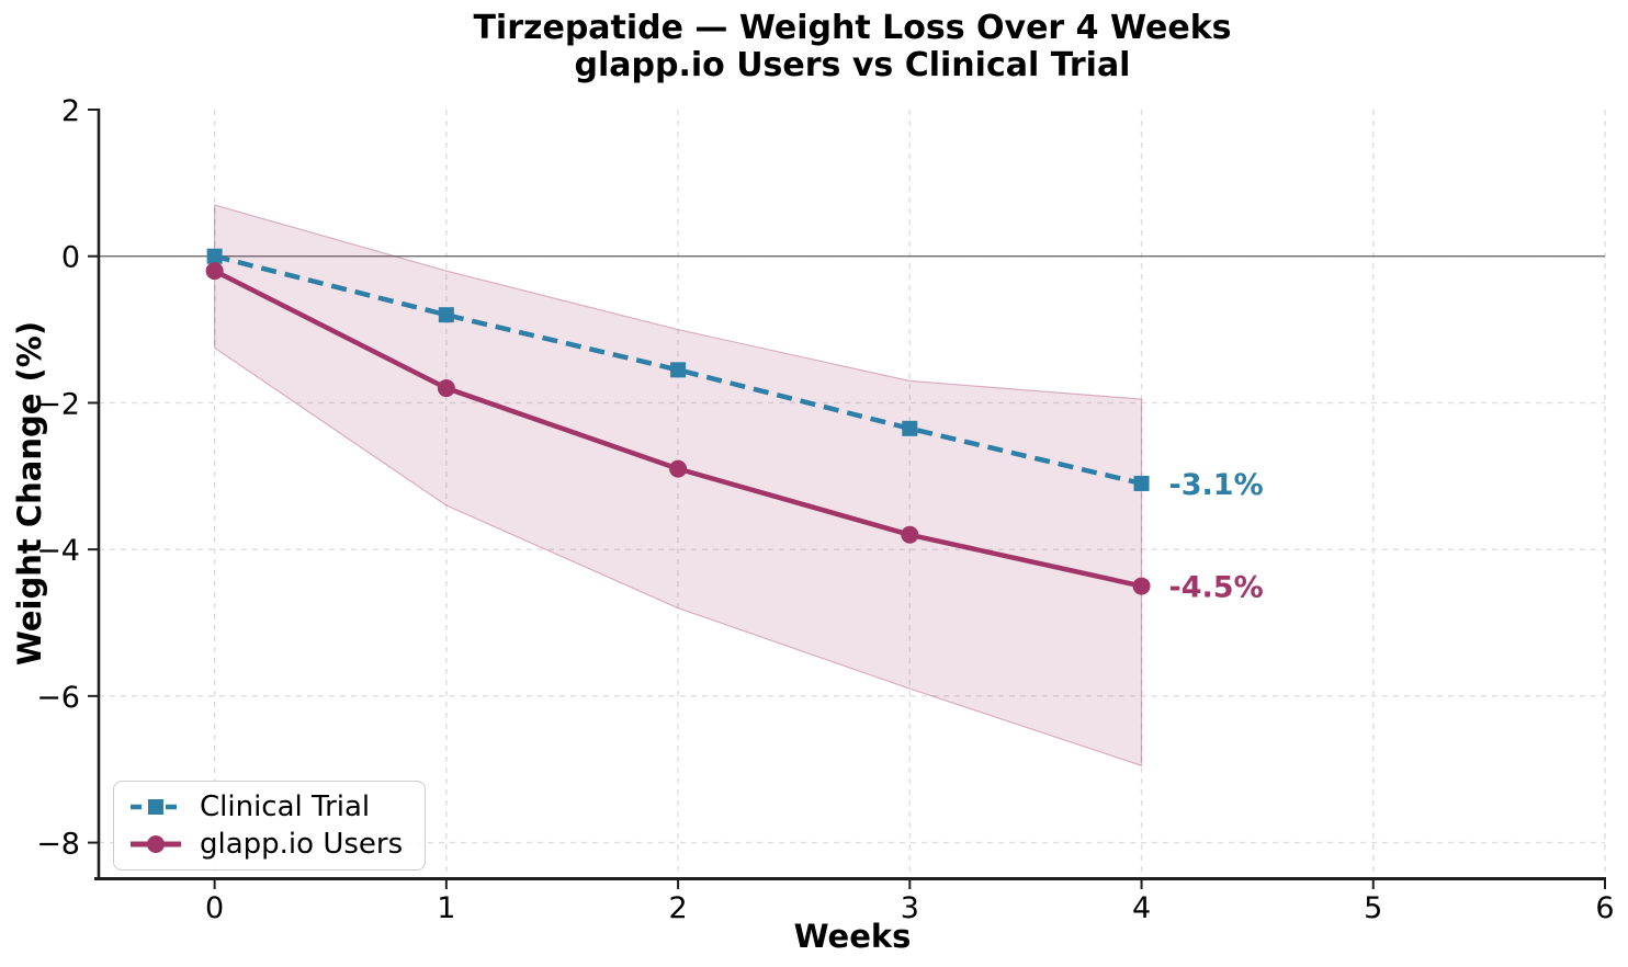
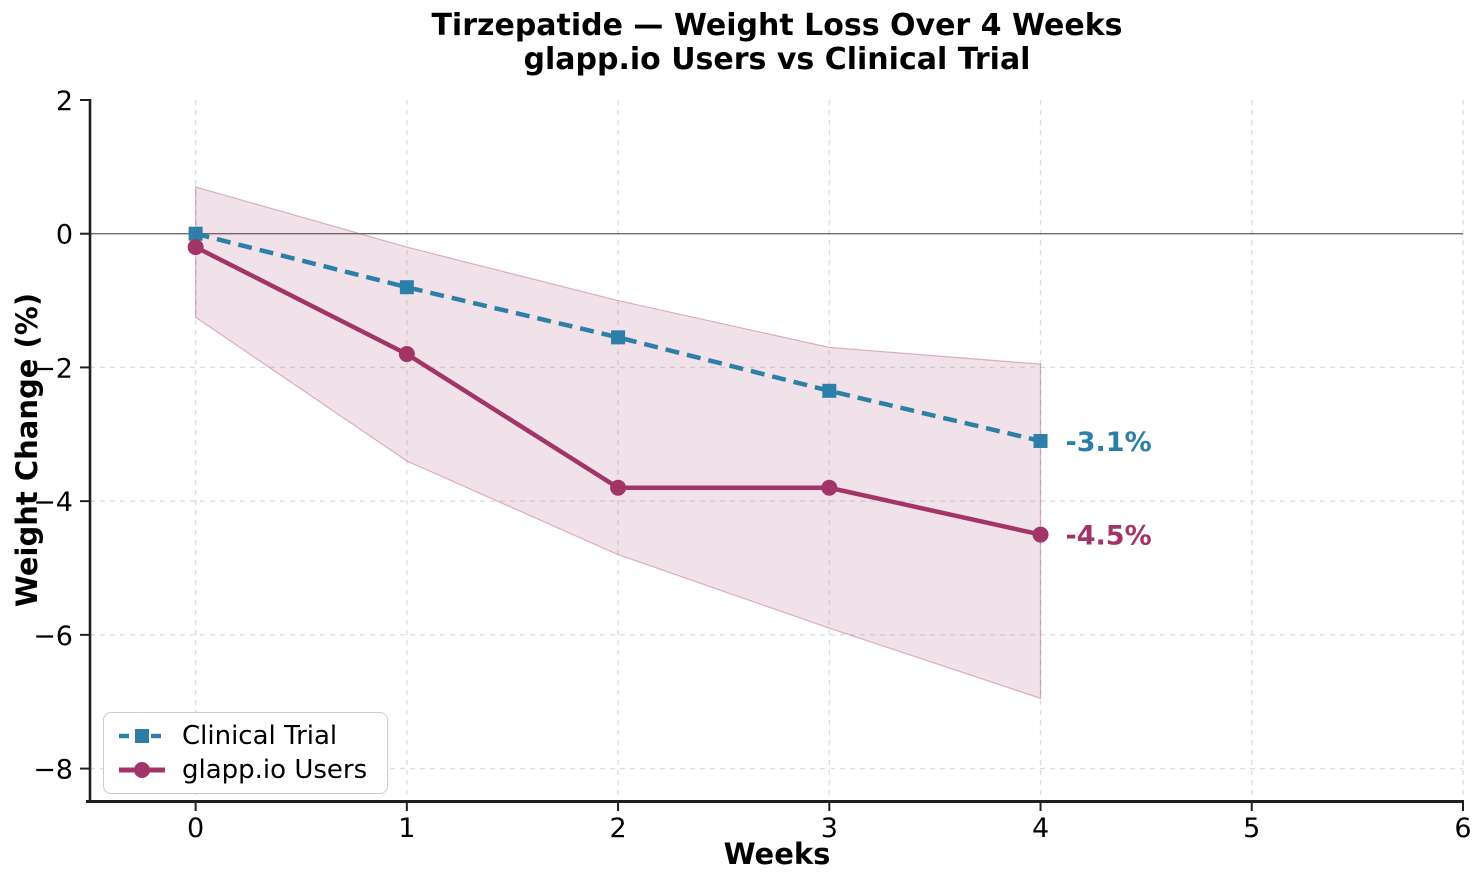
glapp.io Users/2: -2.9 -> -3.8
